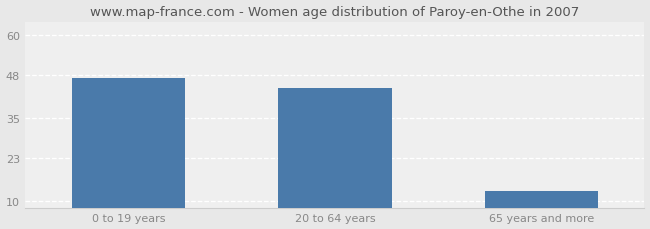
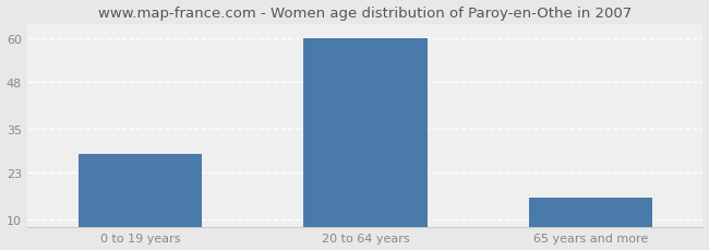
0 to 19 years: 47 -> 28
20 to 64 years: 44 -> 60
65 years and more: 13 -> 16
